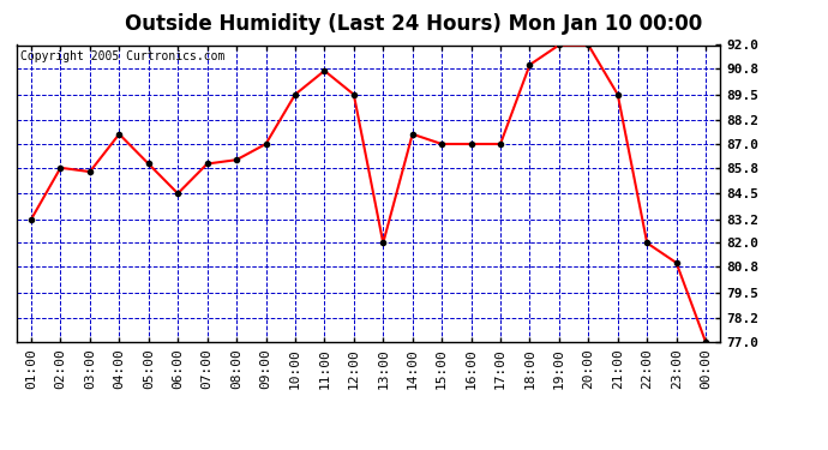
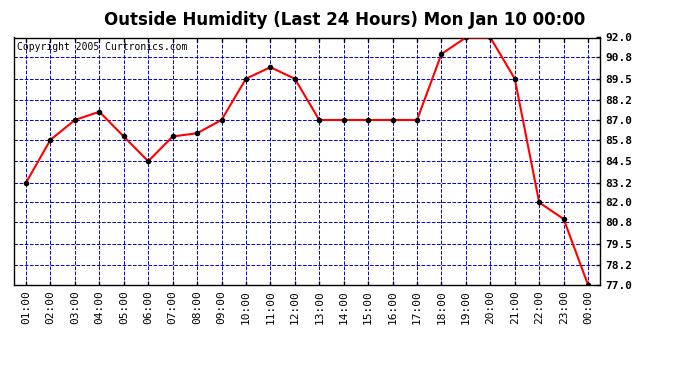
03:00: 85.6 -> 87.0
11:00: 90.7 -> 90.2
13:00: 82.0 -> 87.0
14:00: 87.5 -> 87.0
